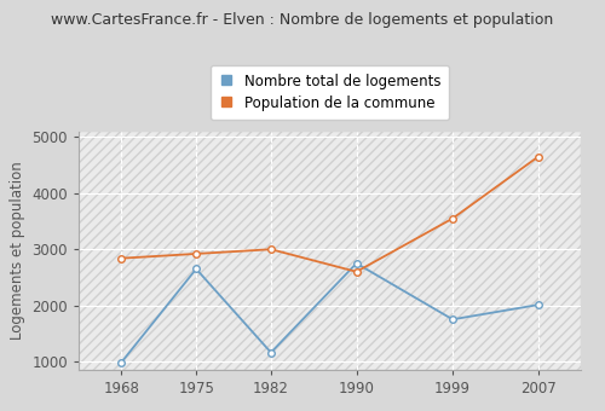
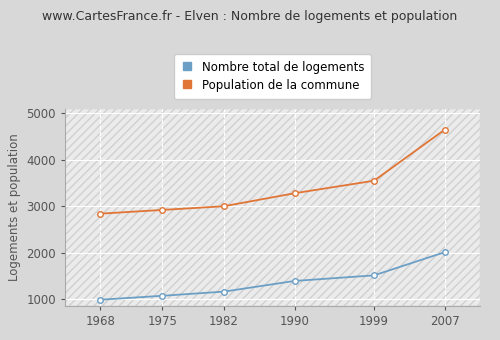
Nombre total de logements/1975: 2650 -> 1070
Nombre total de logements/1990: 2750 -> 1390
Population de la commune/1990: 2600 -> 3280
Nombre total de logements/1999: 1750 -> 1510
